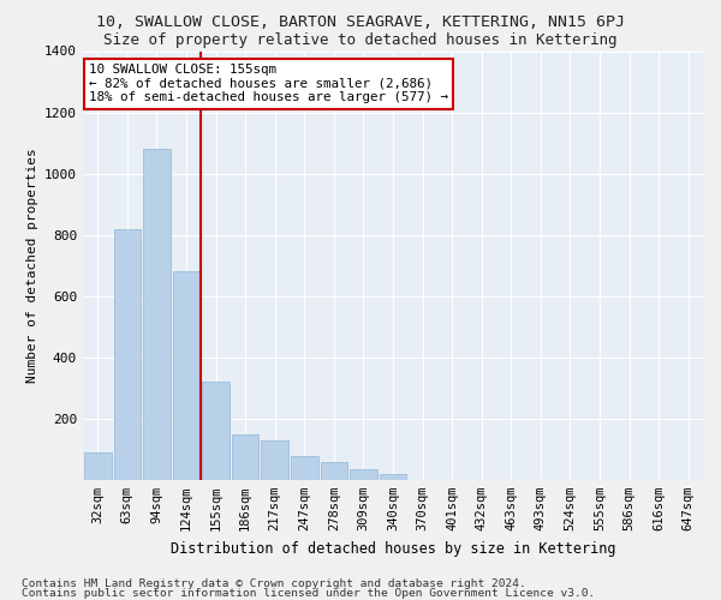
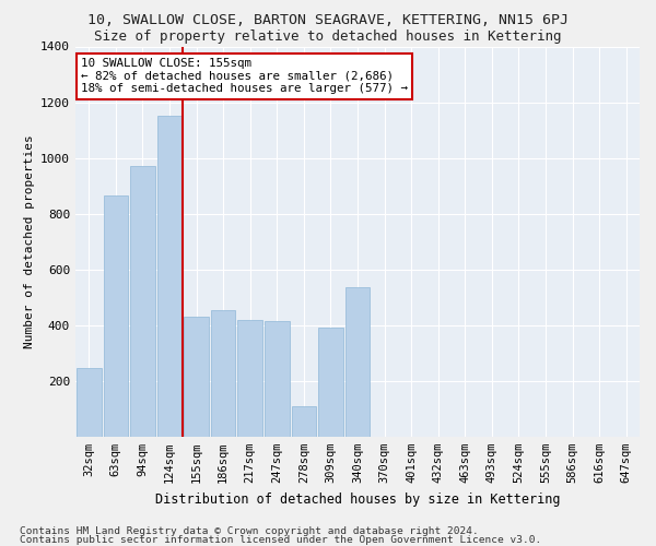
32sqm: 90 -> 245
63sqm: 820 -> 865
94sqm: 1080 -> 970
124sqm: 680 -> 1150
155sqm: 320 -> 430
186sqm: 150 -> 455
217sqm: 130 -> 420
247sqm: 80 -> 415
278sqm: 60 -> 110
309sqm: 35 -> 390
340sqm: 20 -> 535
